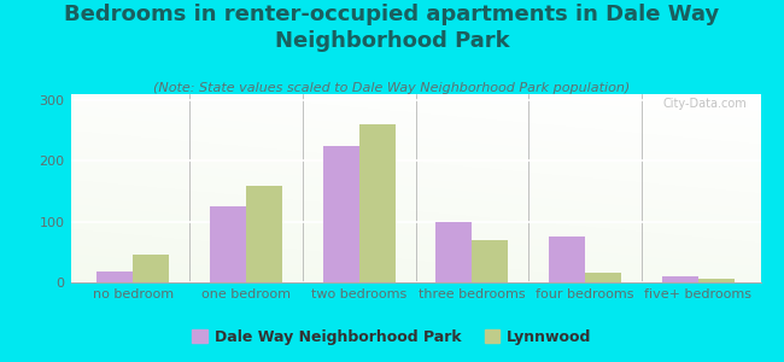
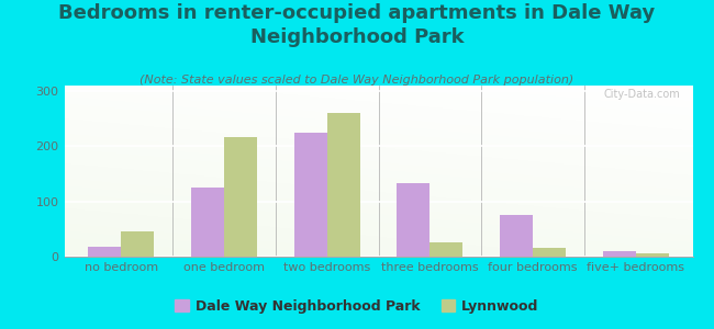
Lynnwood/one bedroom: 158 -> 216
Dale Way Neighborhood Park/three bedrooms: 100 -> 134
Lynnwood/three bedrooms: 70 -> 26
